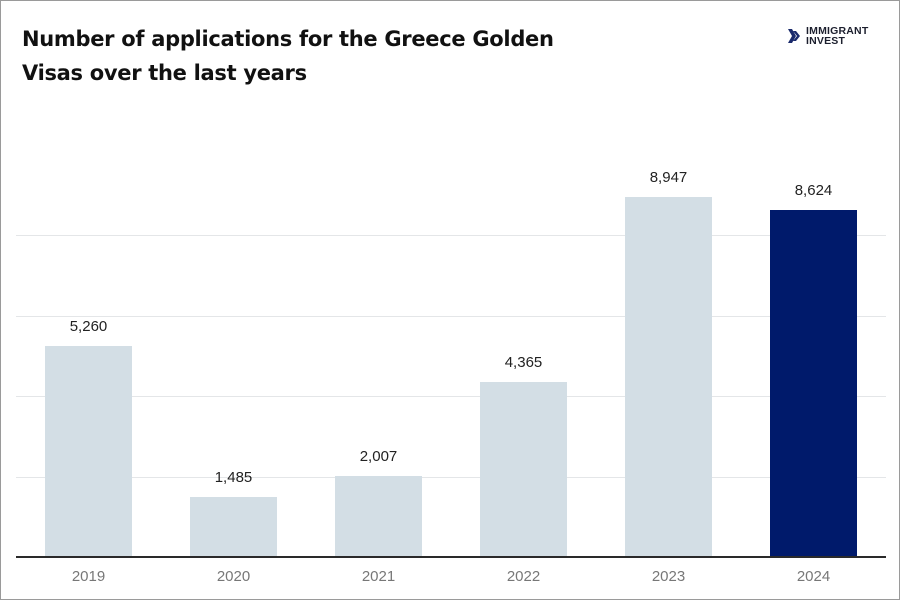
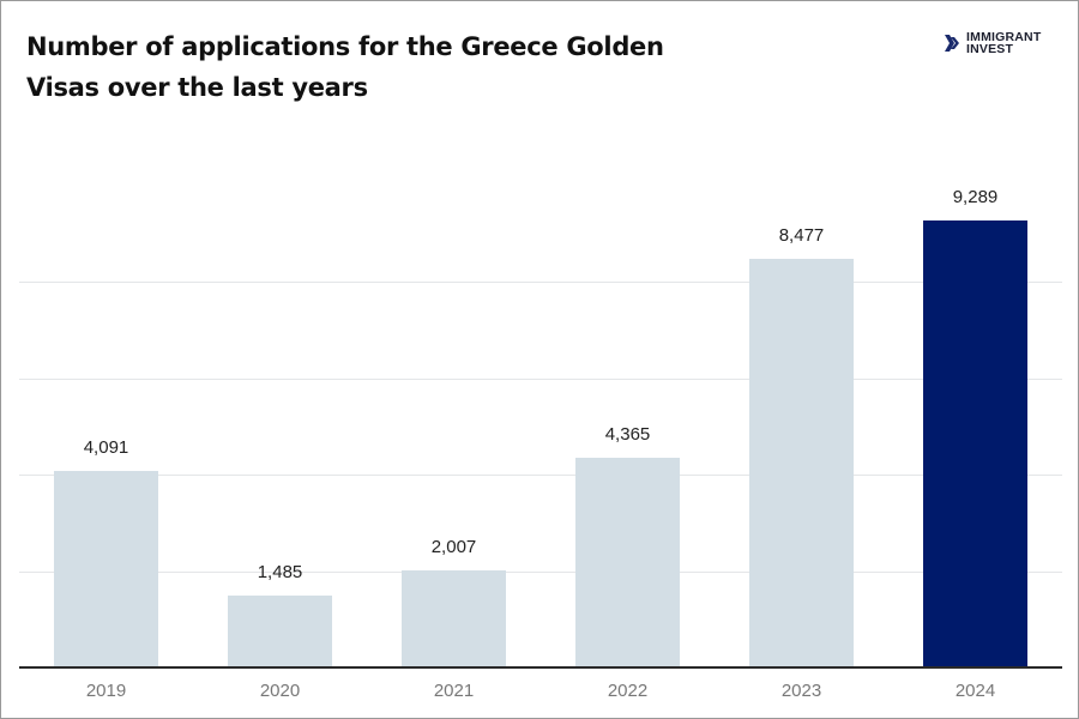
2019: 5,260 -> 4,091
2023: 8,947 -> 8,477
2024: 8,624 -> 9,289
